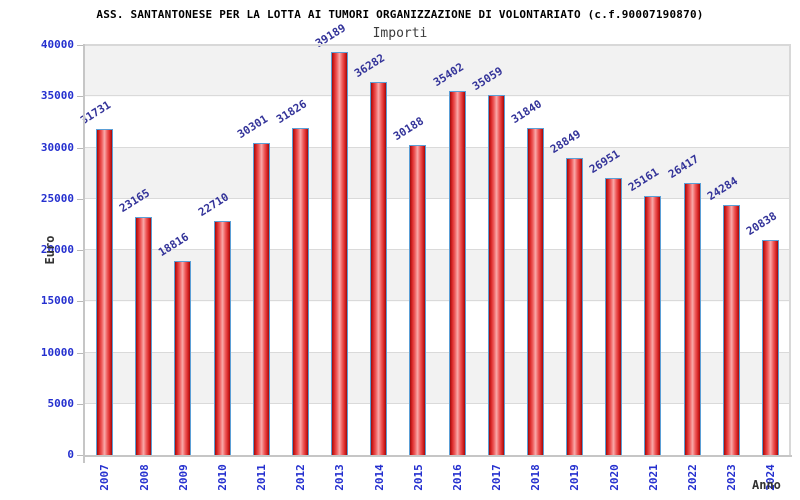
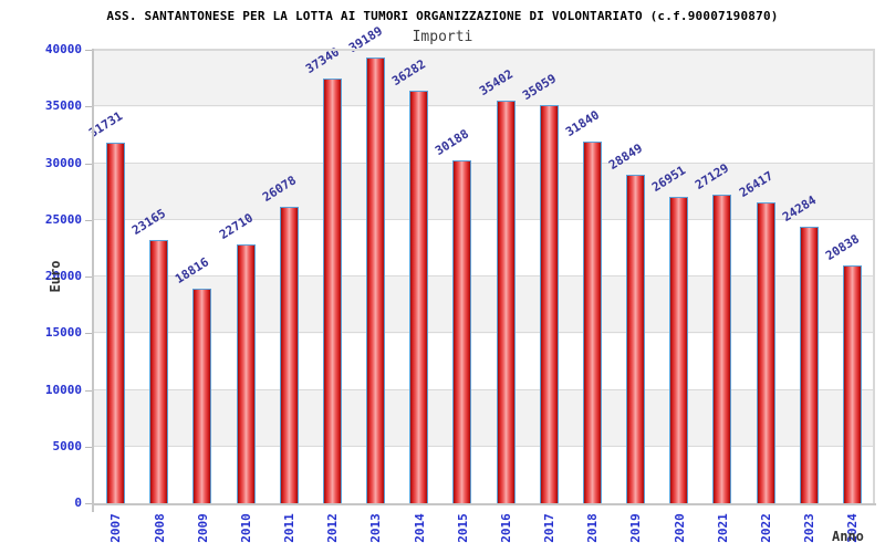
2011: 30301 -> 26078
2012: 31826 -> 37340
2021: 25161 -> 27129
